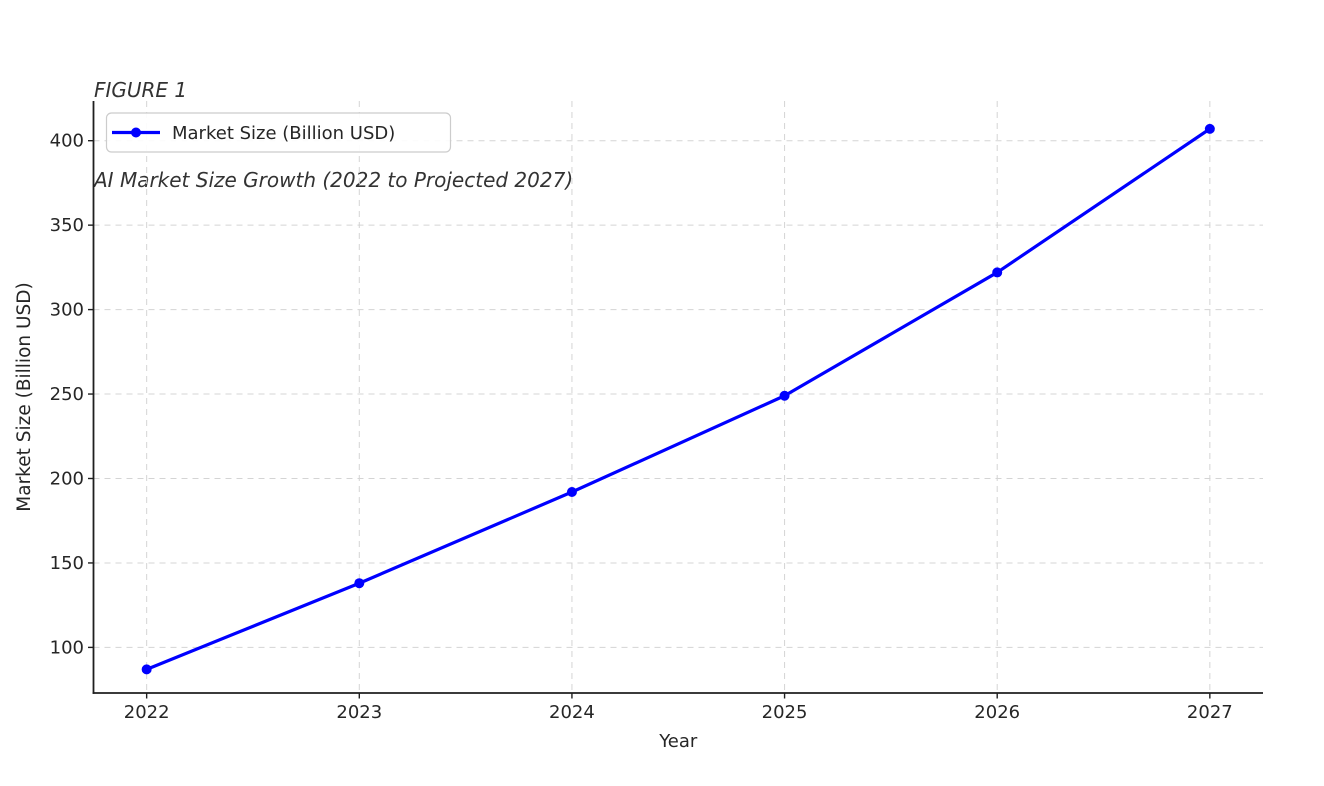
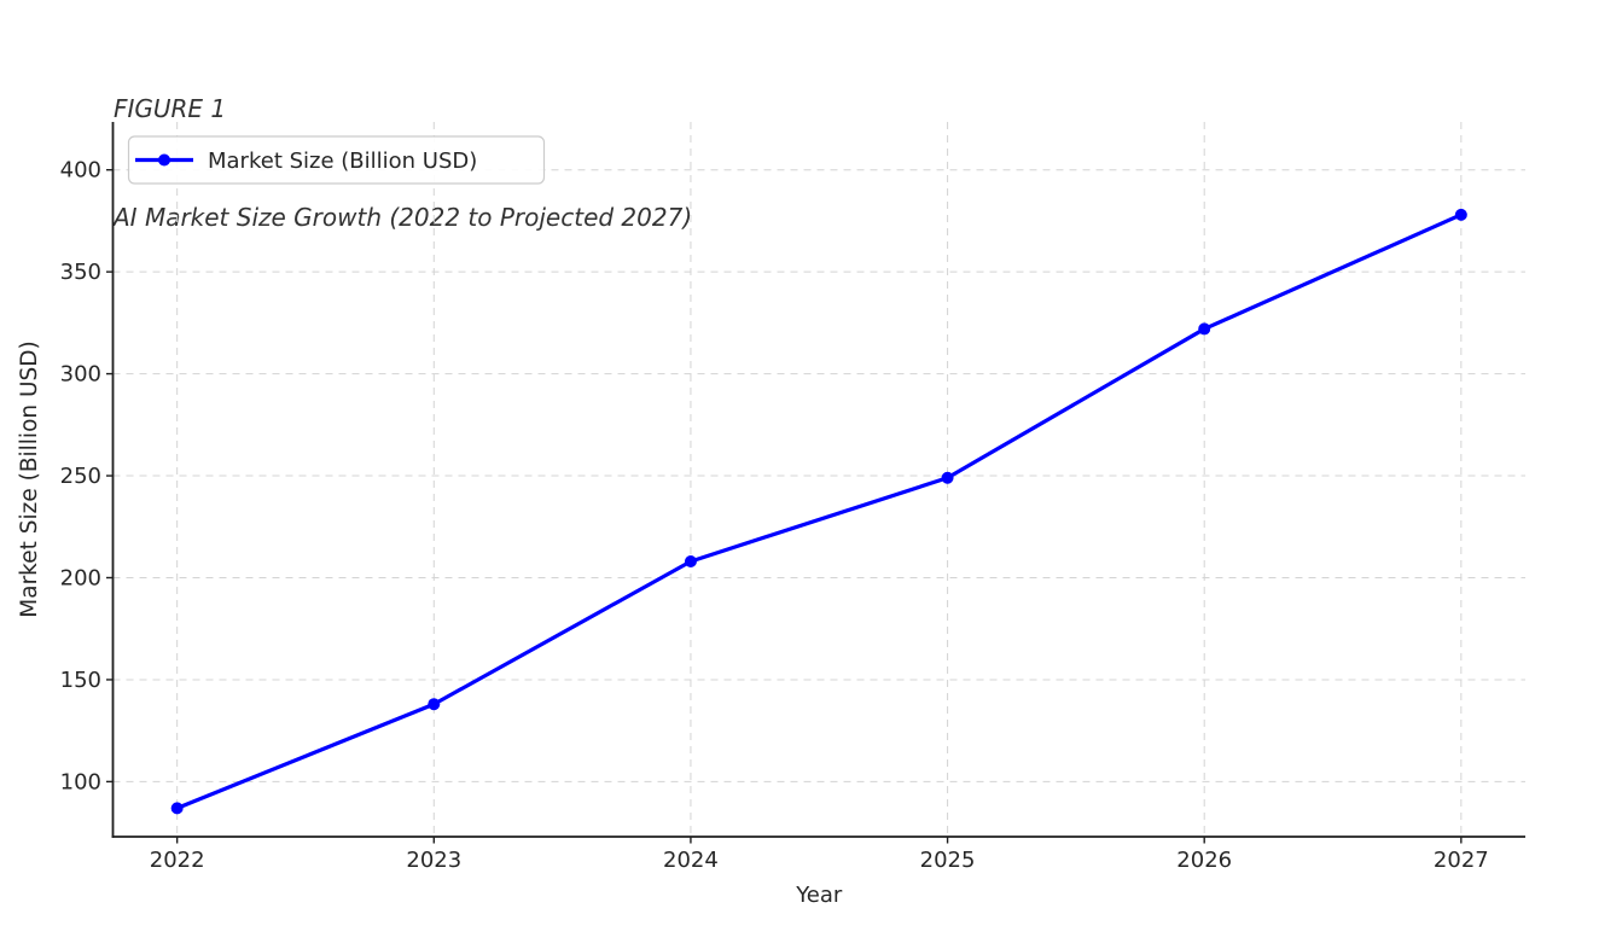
2024: 192 -> 208
2027: 407 -> 378
